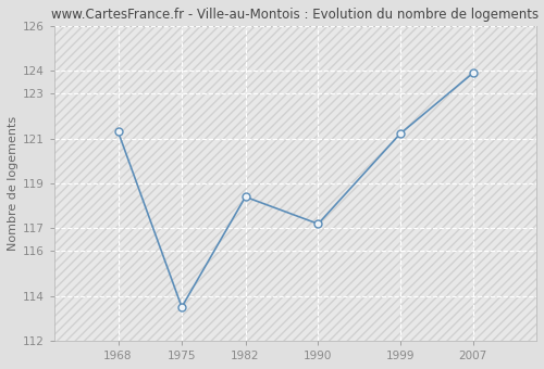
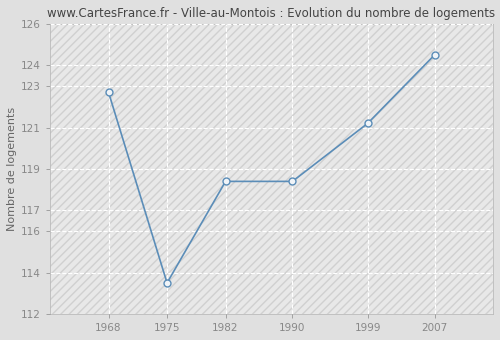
1968: 121.3 -> 122.7
1990: 117.2 -> 118.4
2007: 123.9 -> 124.5
